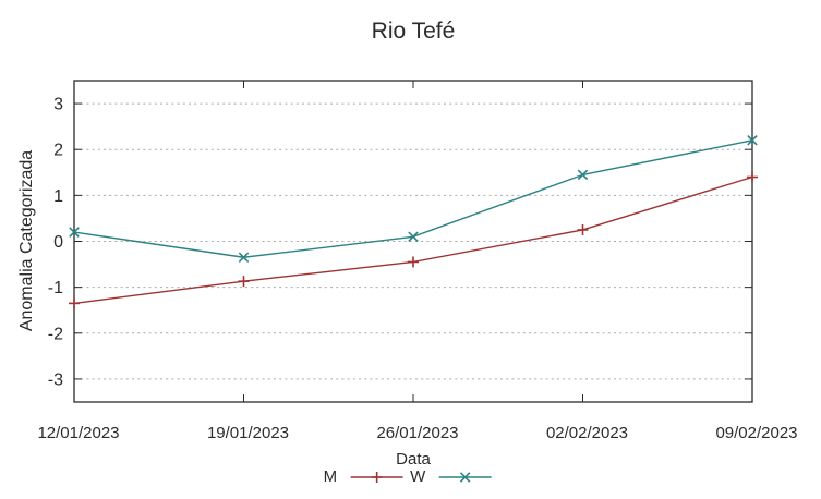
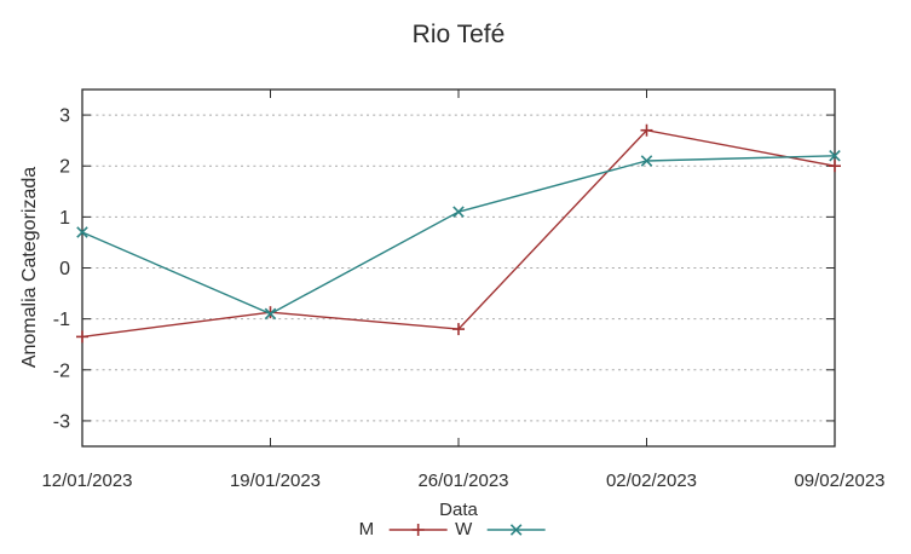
W/12/01/2023: 0.2 -> 0.7
W/19/01/2023: -0.3 -> -0.9
M/26/01/2023: -0.5 -> -1.2
W/26/01/2023: 0.1 -> 1.1
M/02/02/2023: 0.2 -> 2.7
W/02/02/2023: 1.4 -> 2.1
M/09/02/2023: 1.4 -> 2.0
